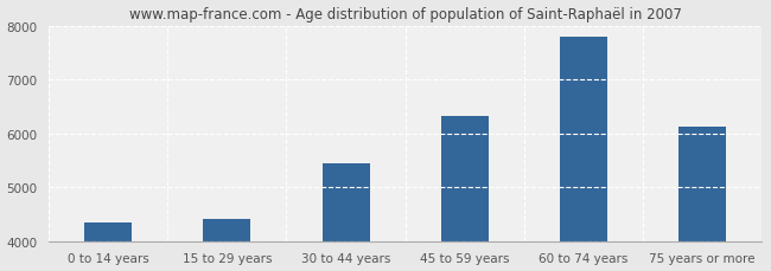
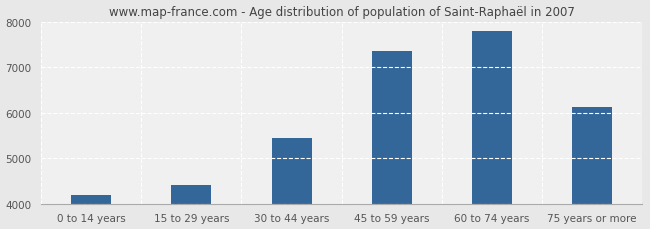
0 to 14 years: 4350 -> 4200
45 to 59 years: 6310 -> 7350
